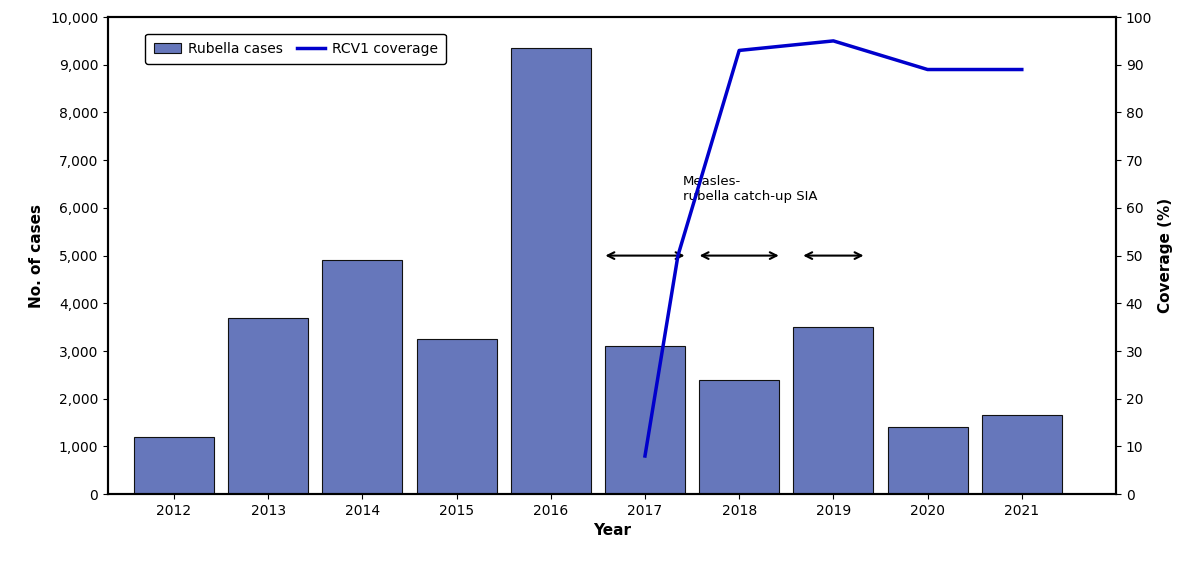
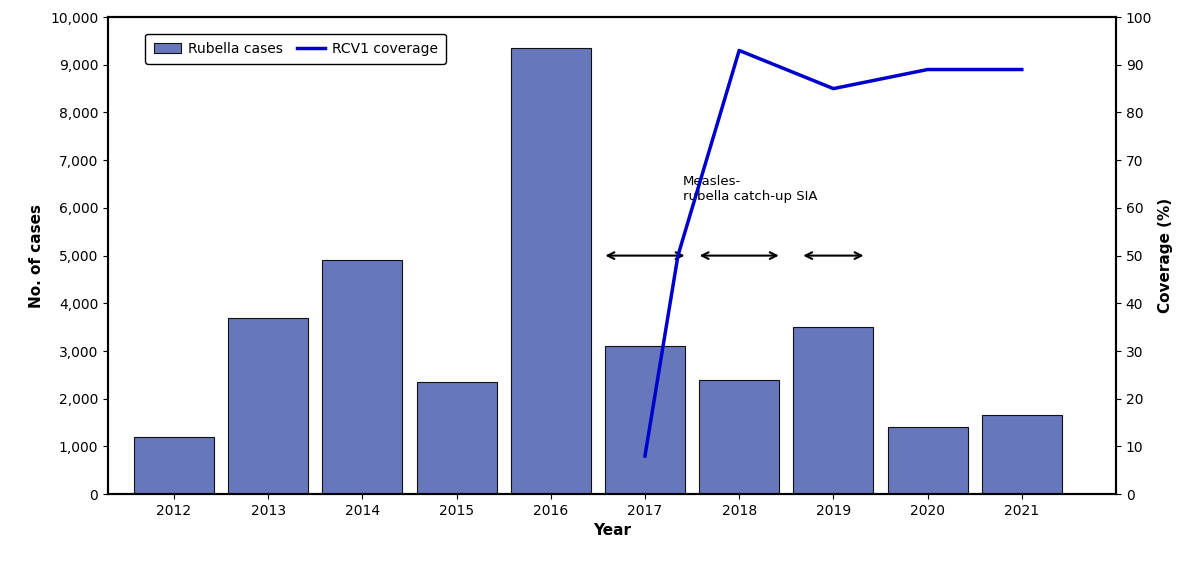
Rubella cases/2015: 3,250 -> 2,350
RCV1 coverage/2019: 95 -> 85
